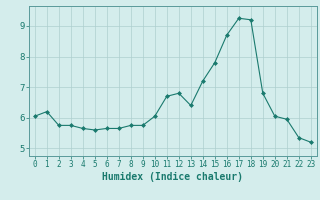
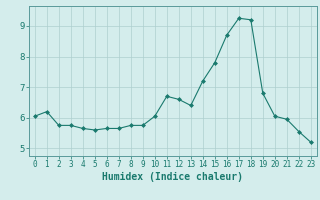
12: 6.80 -> 6.60
22: 5.35 -> 5.55
